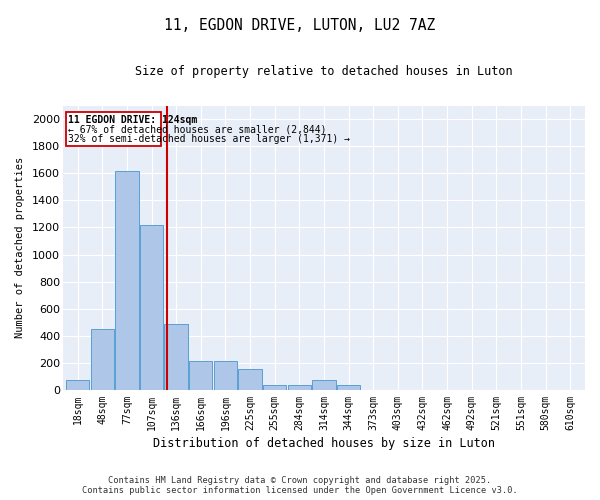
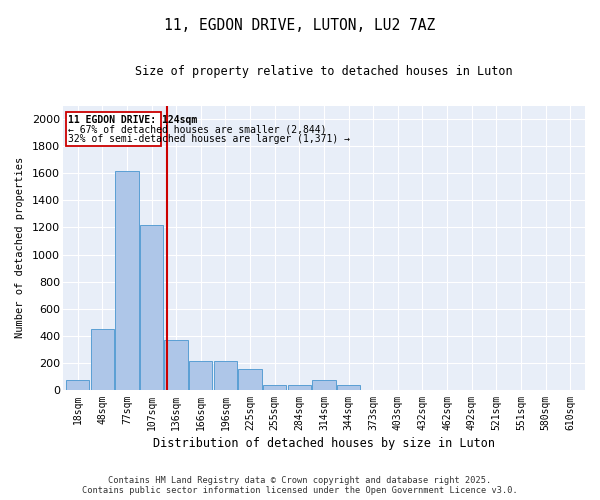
136sqm: 490 -> 370
